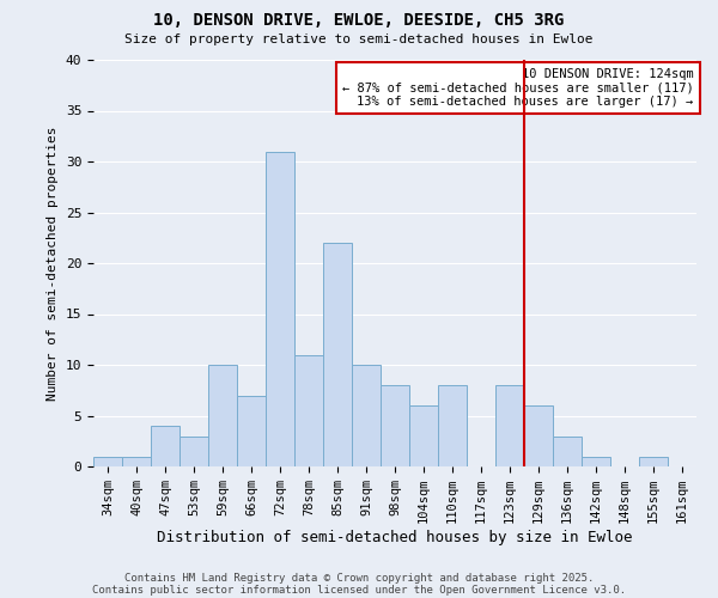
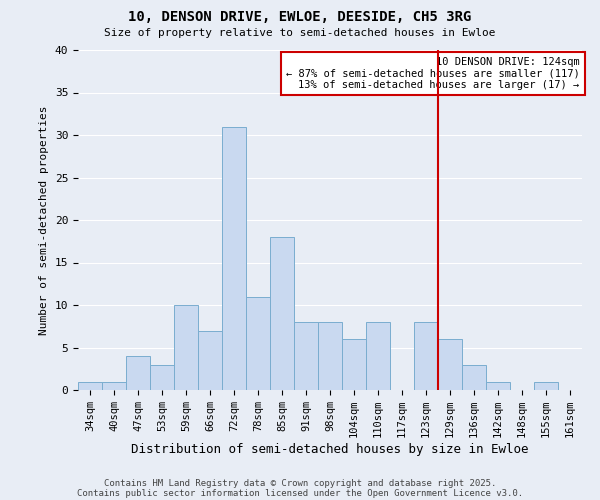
85sqm: 22 -> 18
91sqm: 10 -> 8
